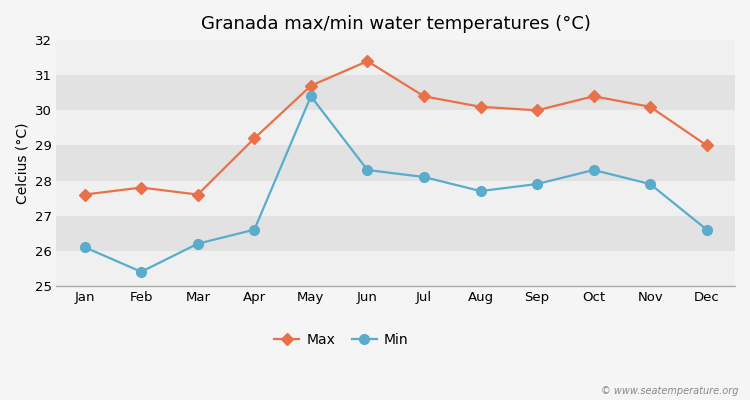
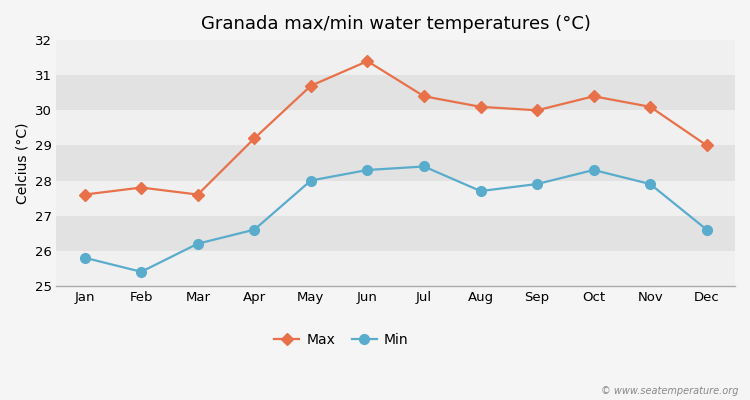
Min/Jan: 26.1 -> 25.8
Min/May: 30.4 -> 28.0
Min/Jul: 28.1 -> 28.4
